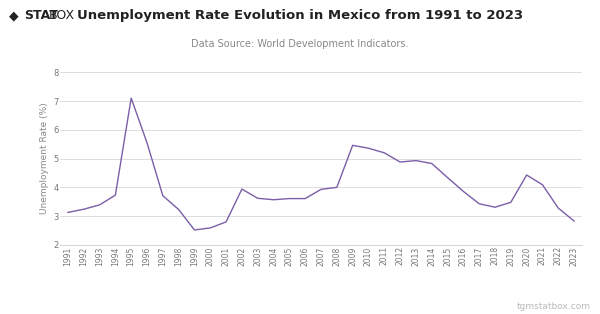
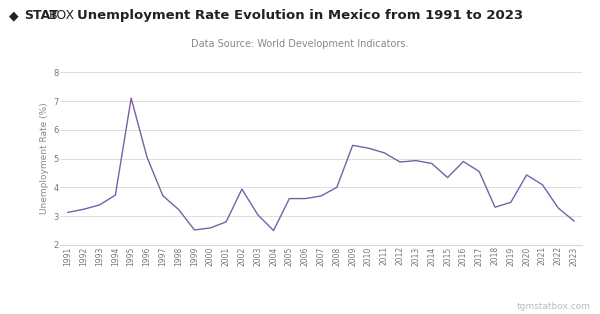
1996: 5.55 -> 5.05
2003: 3.62 -> 3.05
2004: 3.57 -> 2.50
2007: 3.93 -> 3.70
2016: 3.86 -> 4.90
2017: 3.43 -> 4.55
